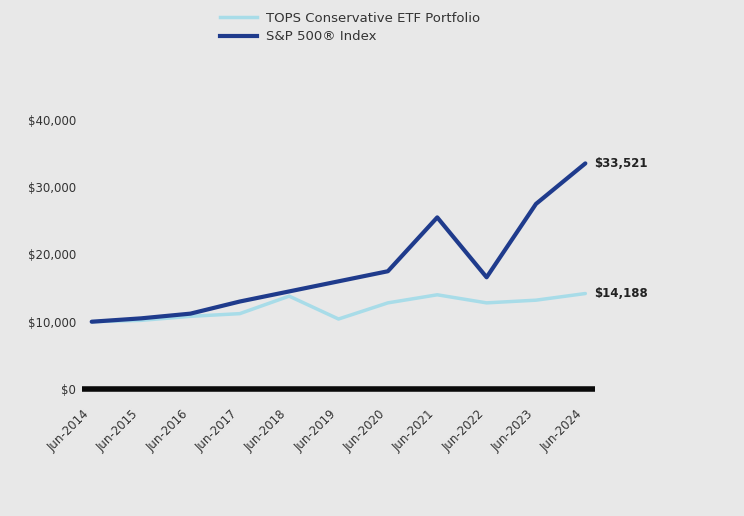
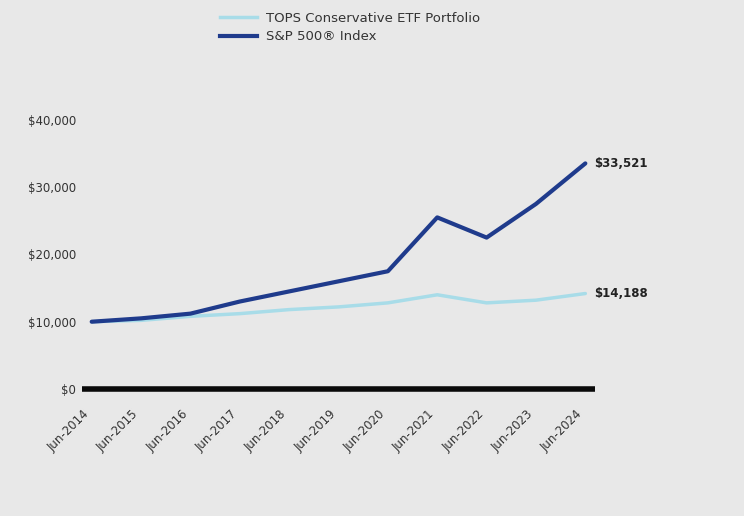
TOPS Conservative ETF Portfolio/Jun-2018: $13,800 -> $11,800
TOPS Conservative ETF Portfolio/Jun-2019: $10,400 -> $12,200
S&P 500® Index/Jun-2022: $16,600 -> $22,500
